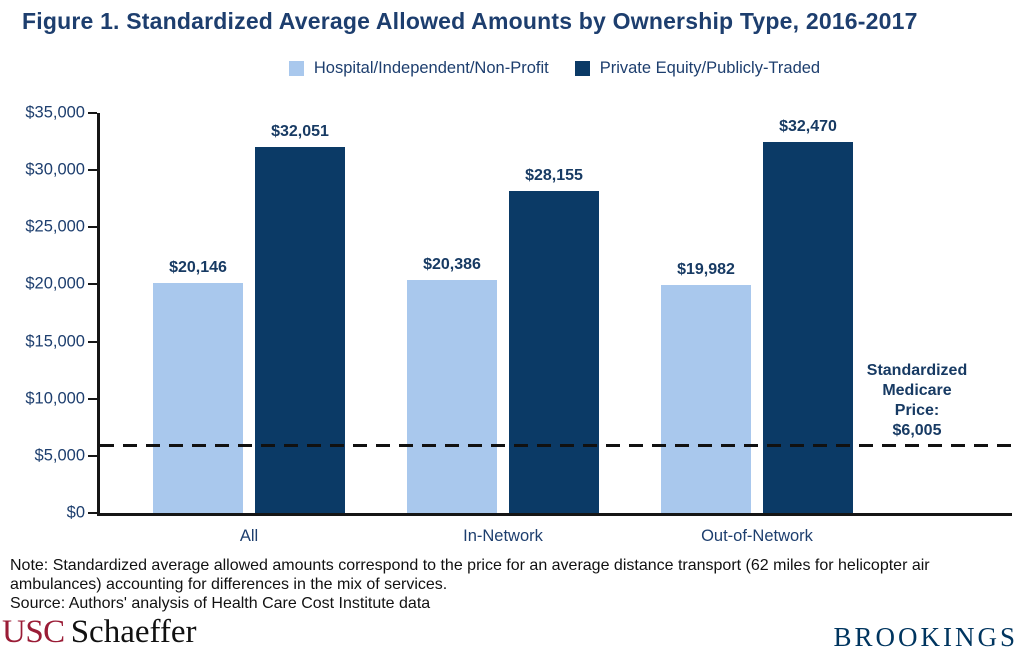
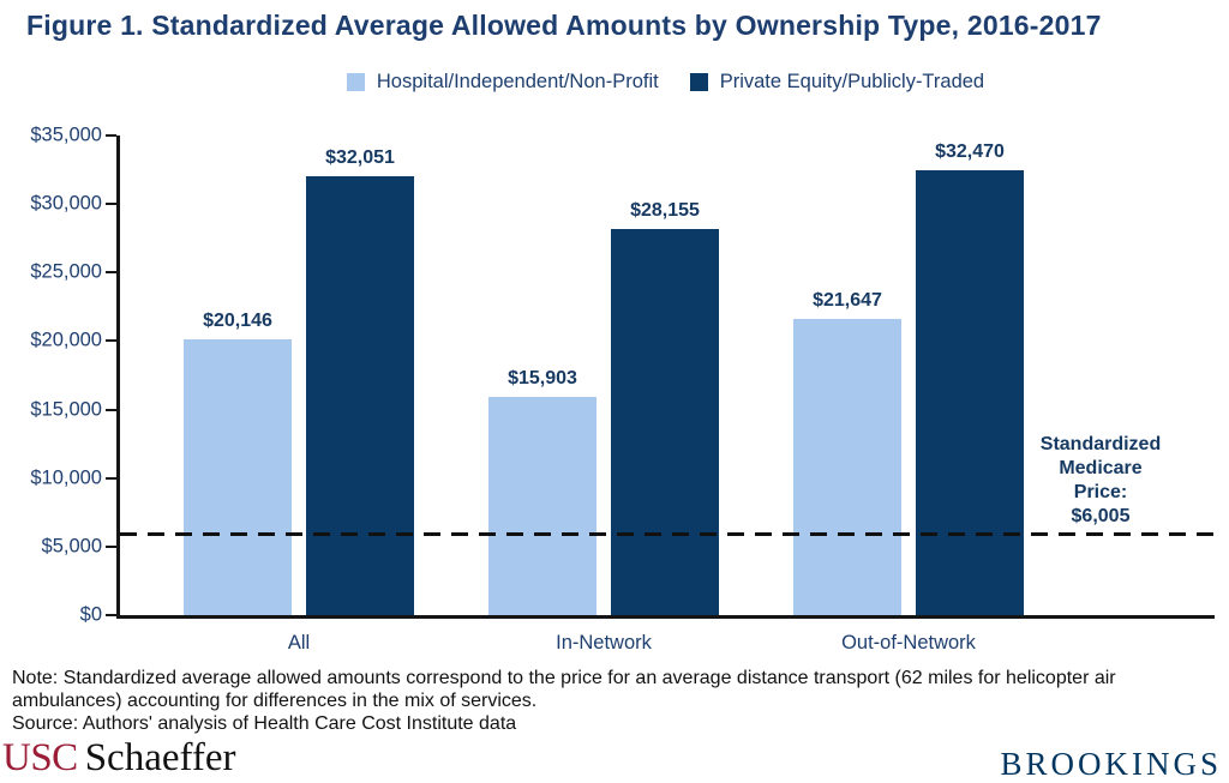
Hospital/Independent/Non-Profit/In-Network: $20,386 -> $15,903
Hospital/Independent/Non-Profit/Out-of-Network: $19,982 -> $21,647
